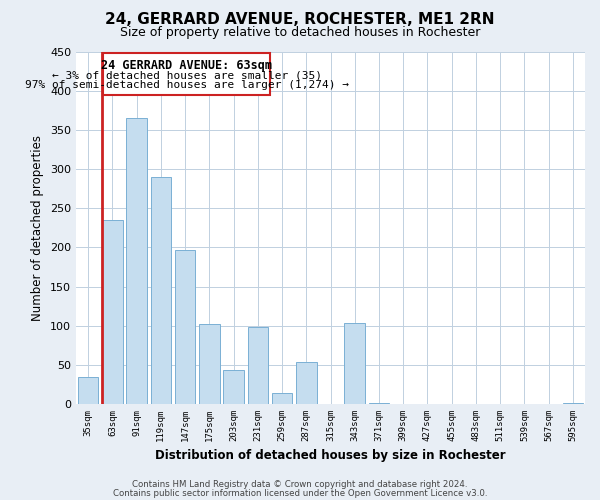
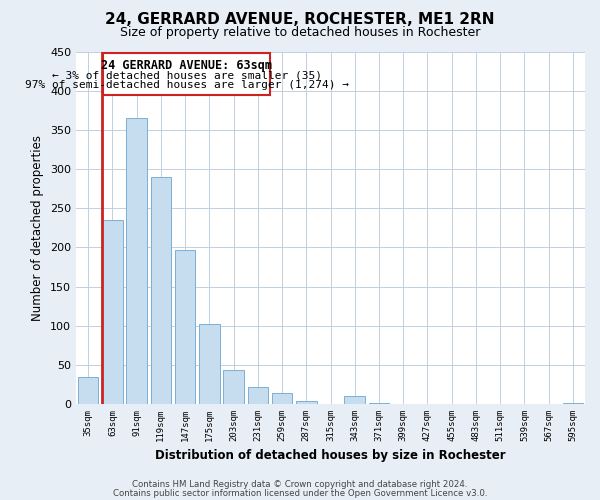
231sqm: 98 -> 22
287sqm: 54 -> 4
343sqm: 104 -> 10
